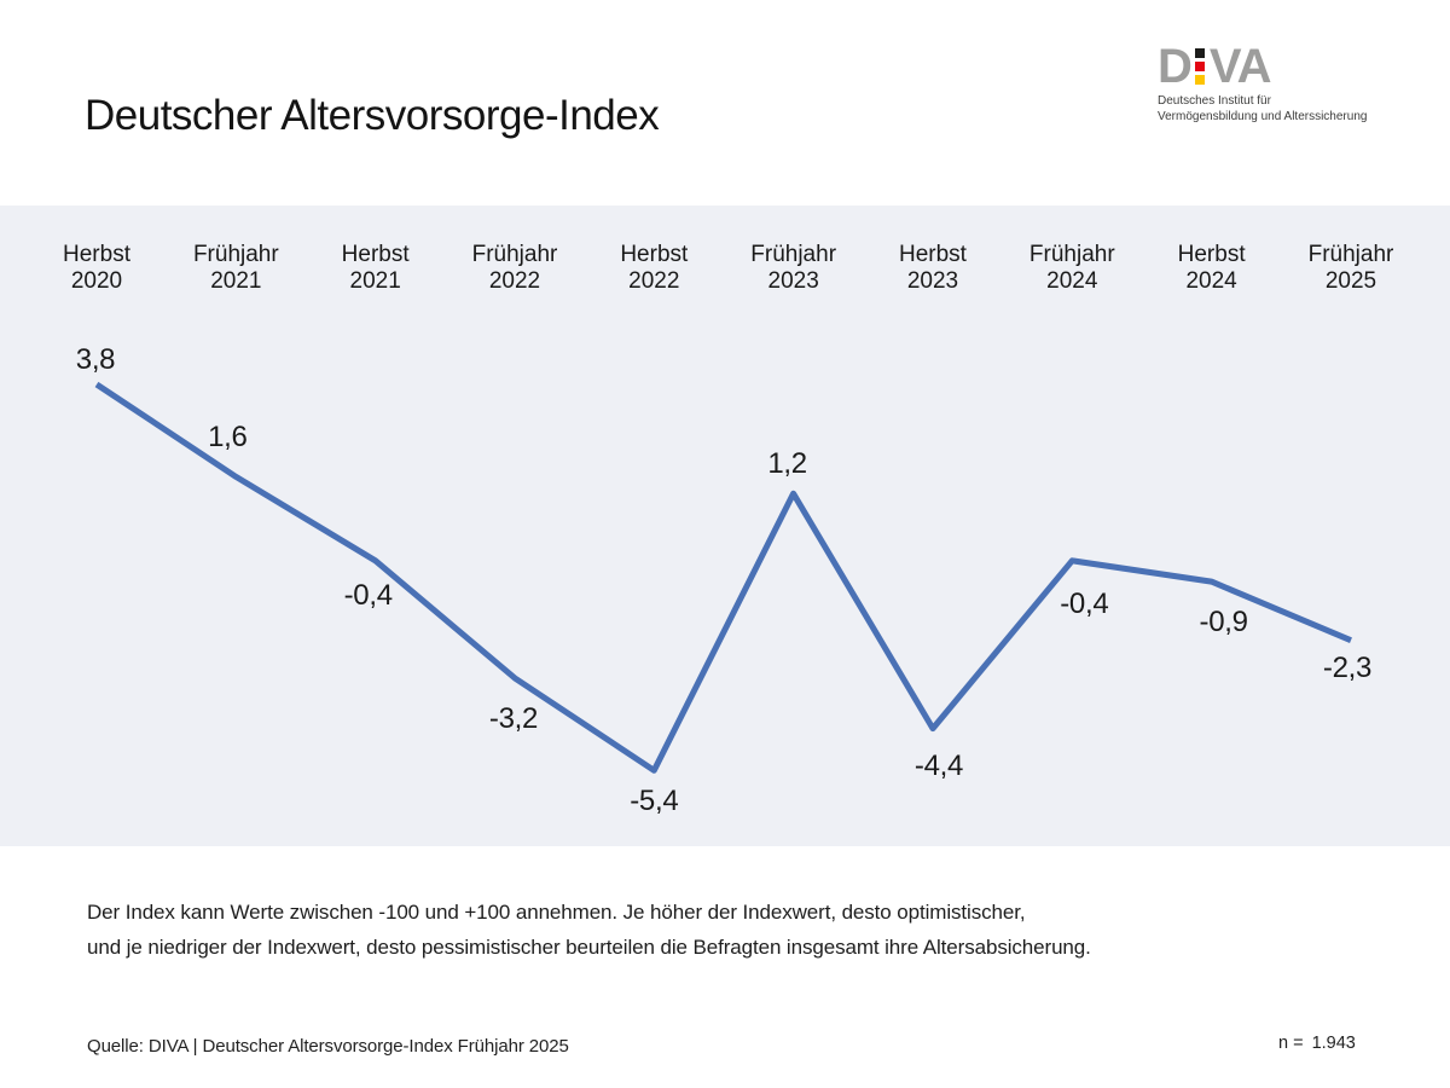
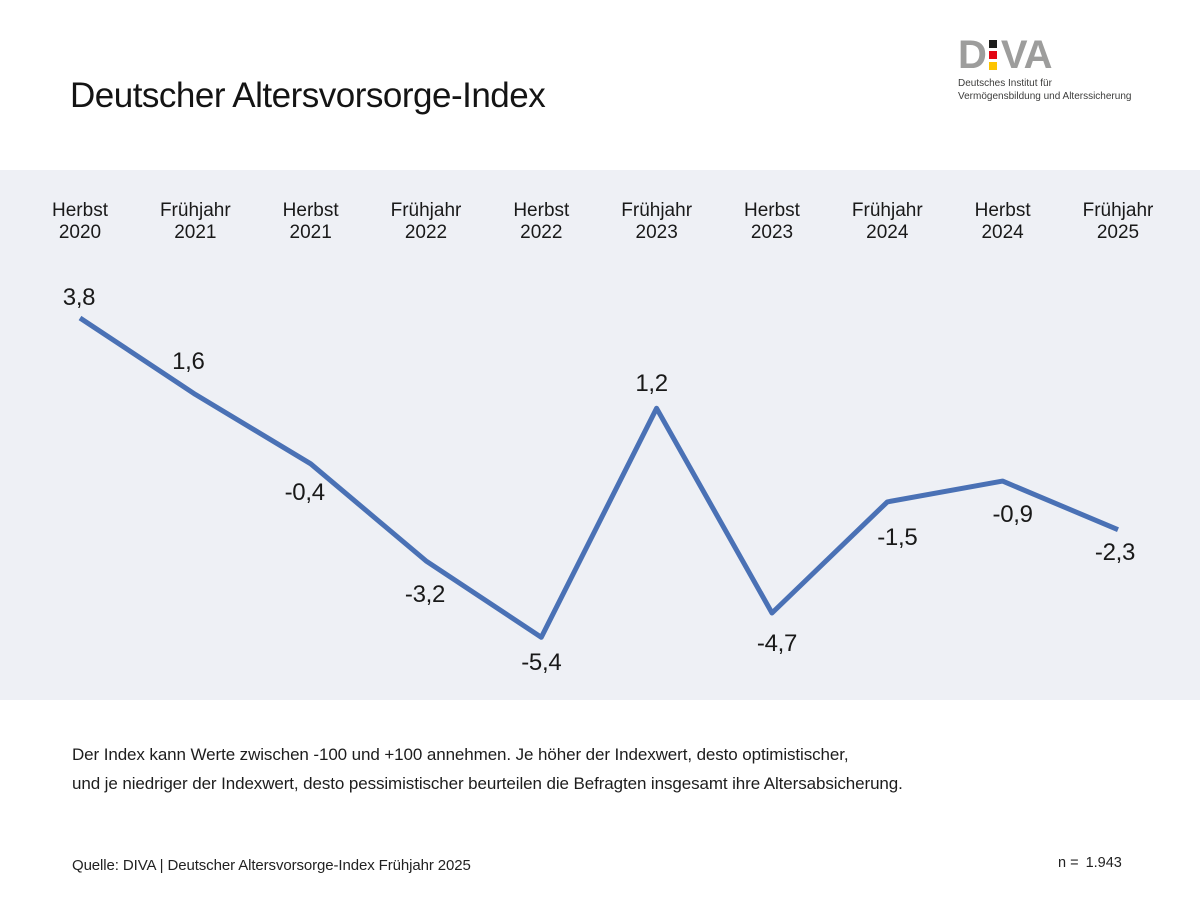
Herbst 2023: -4,4 -> -4,7
Frühjahr 2024: -0,4 -> -1,5
